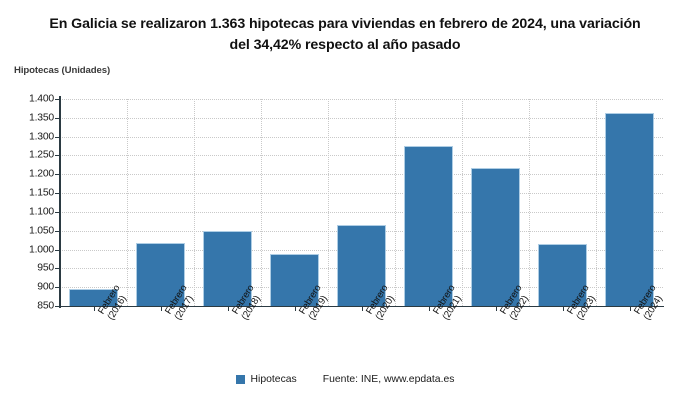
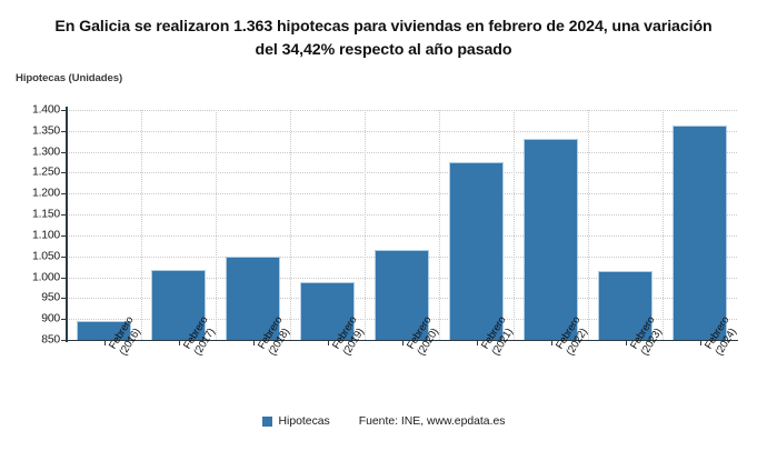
Febrero (2022): 1220 -> 1330
